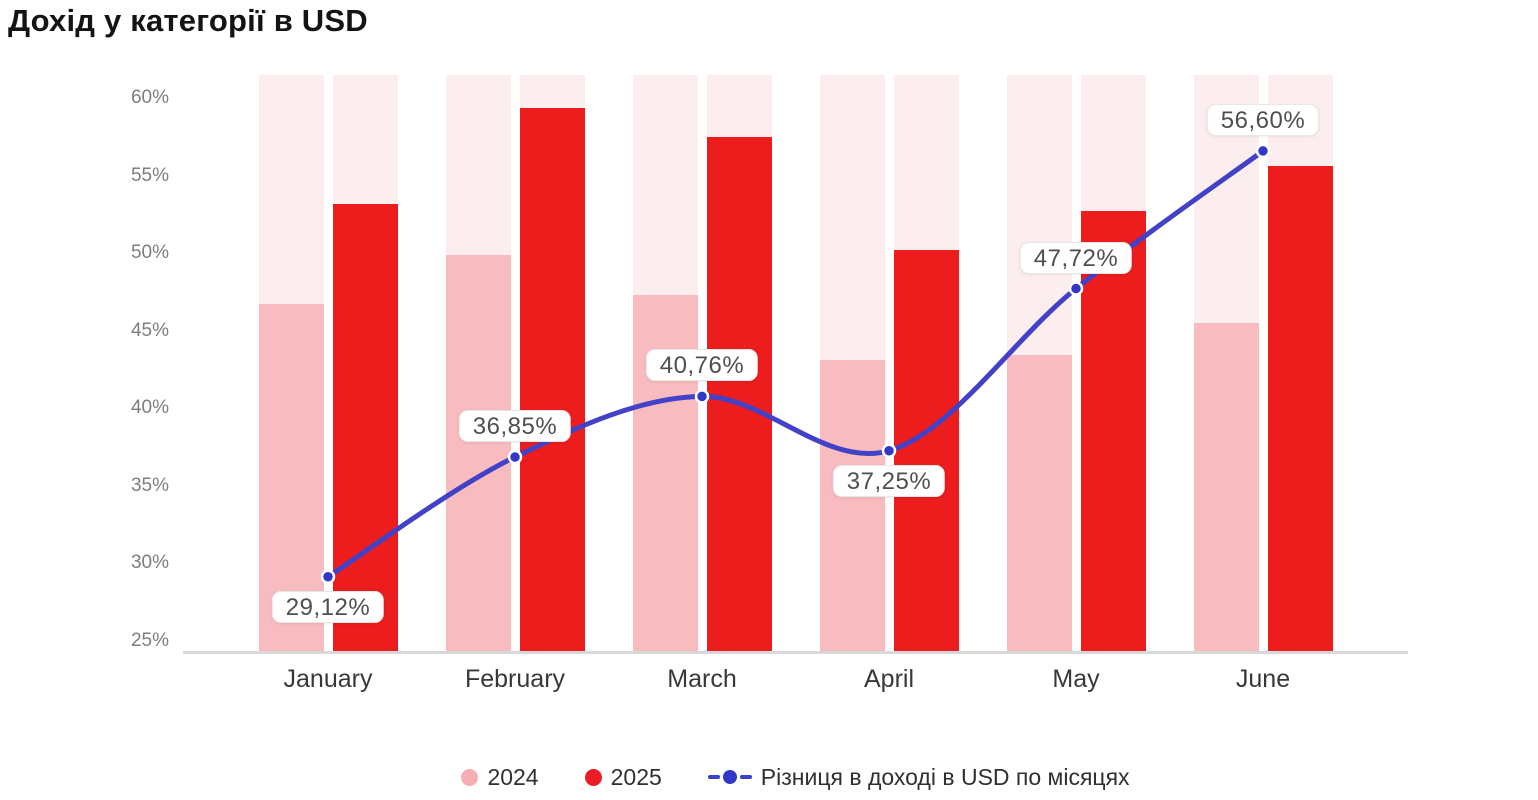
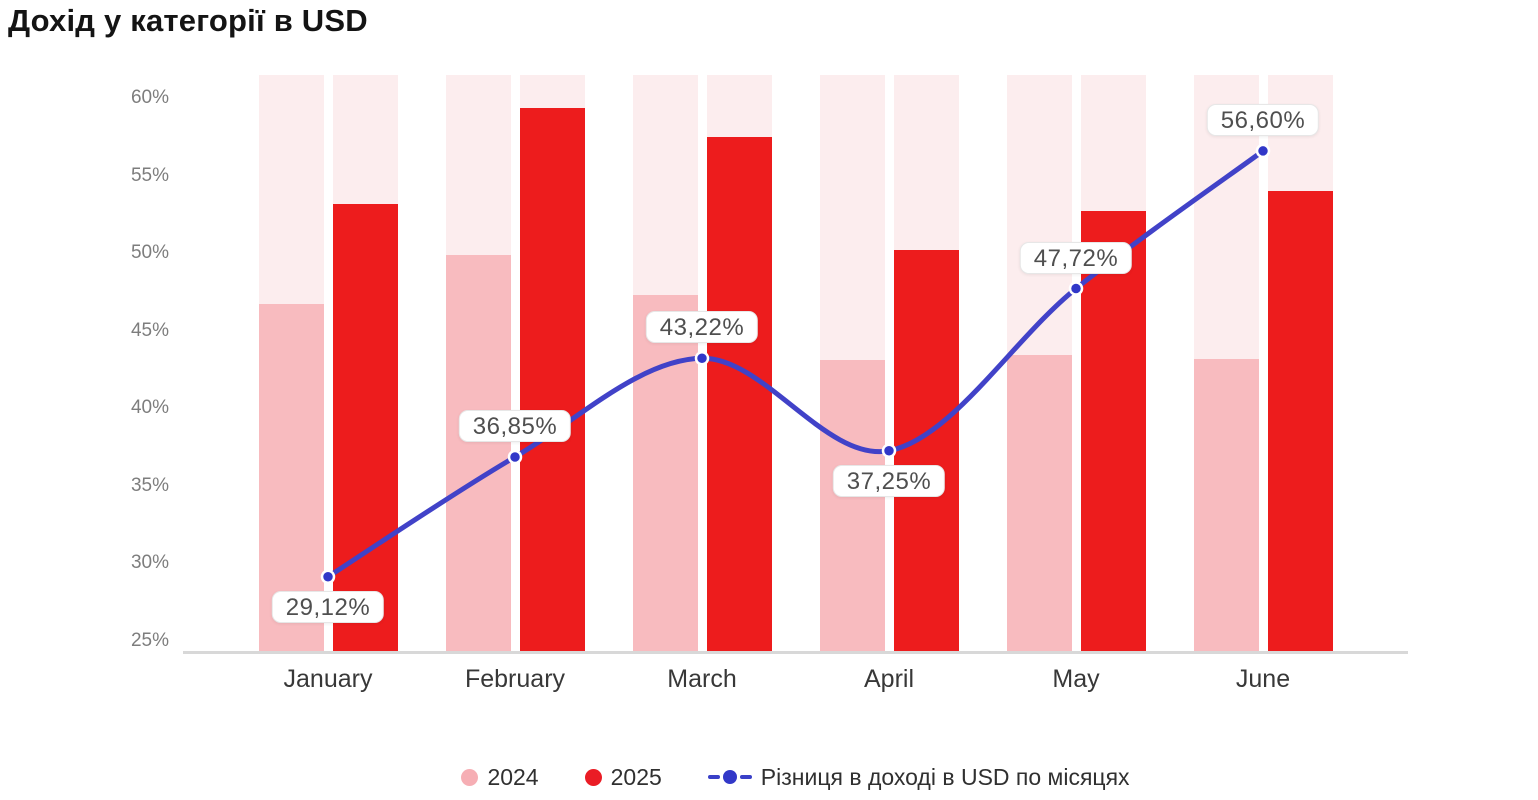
Різниця в доході в USD по місяцях/March: 40,76% -> 43,22%
2024/June: 45.5% -> 43.2%
2025/June: 55.6% -> 54.0%
